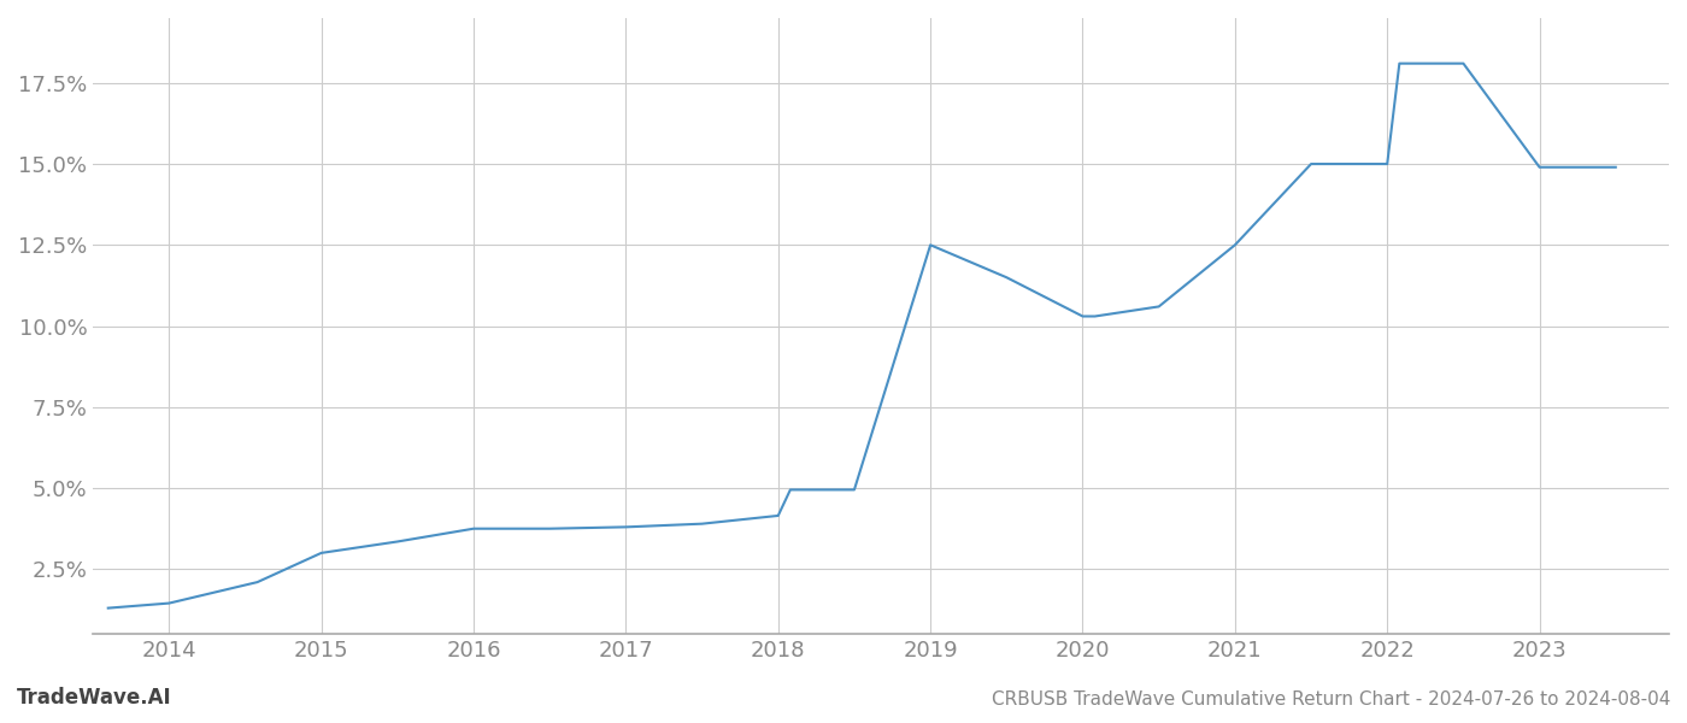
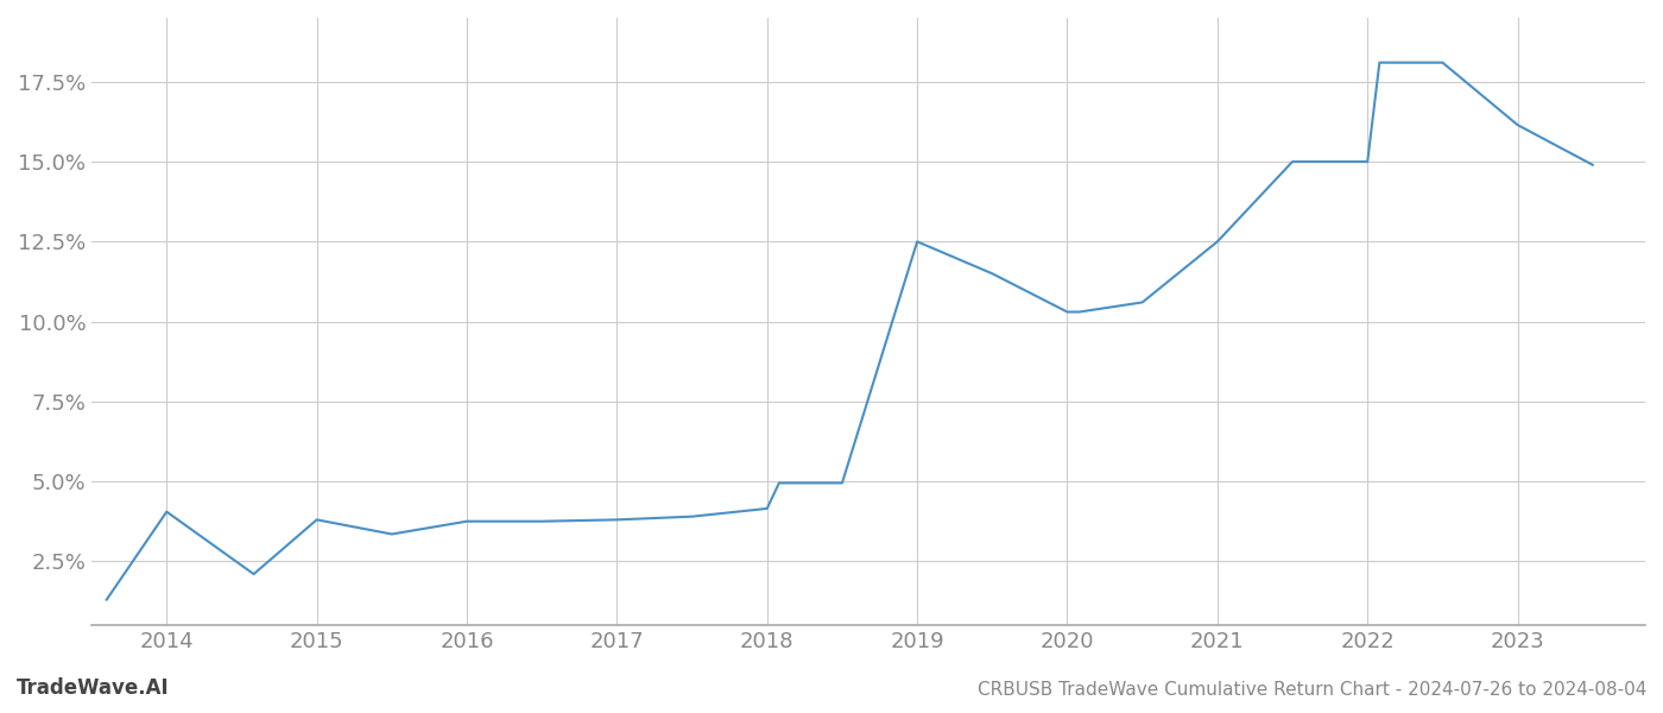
2014: 1.45% -> 4.05%
2015: 3.00% -> 3.80%
2023: 14.90% -> 16.15%
